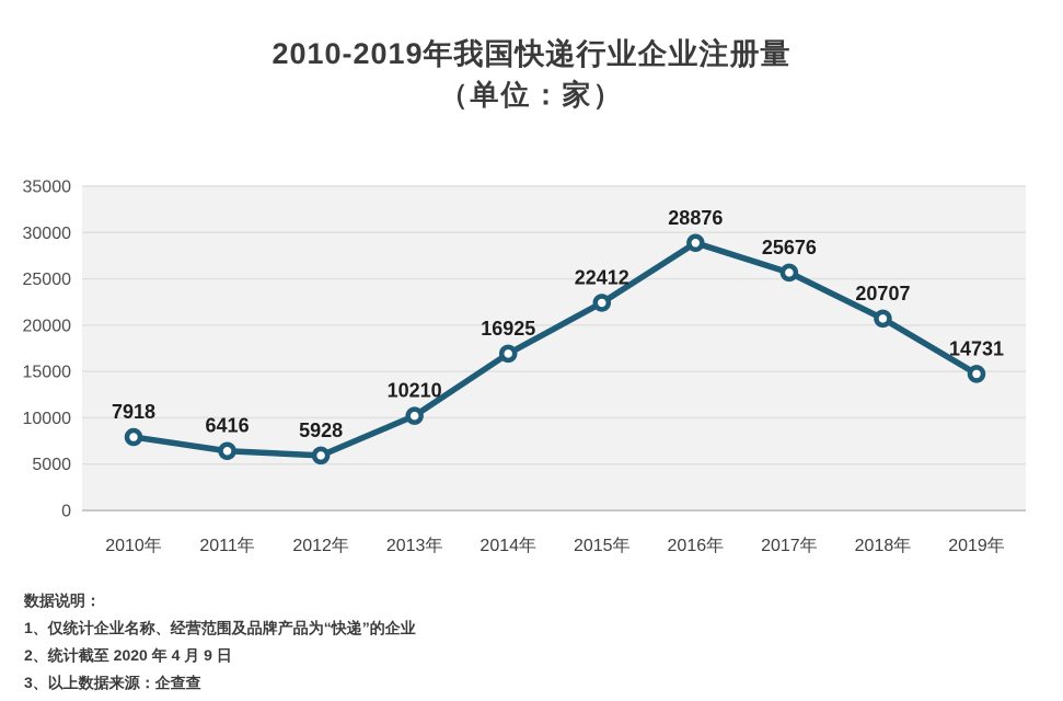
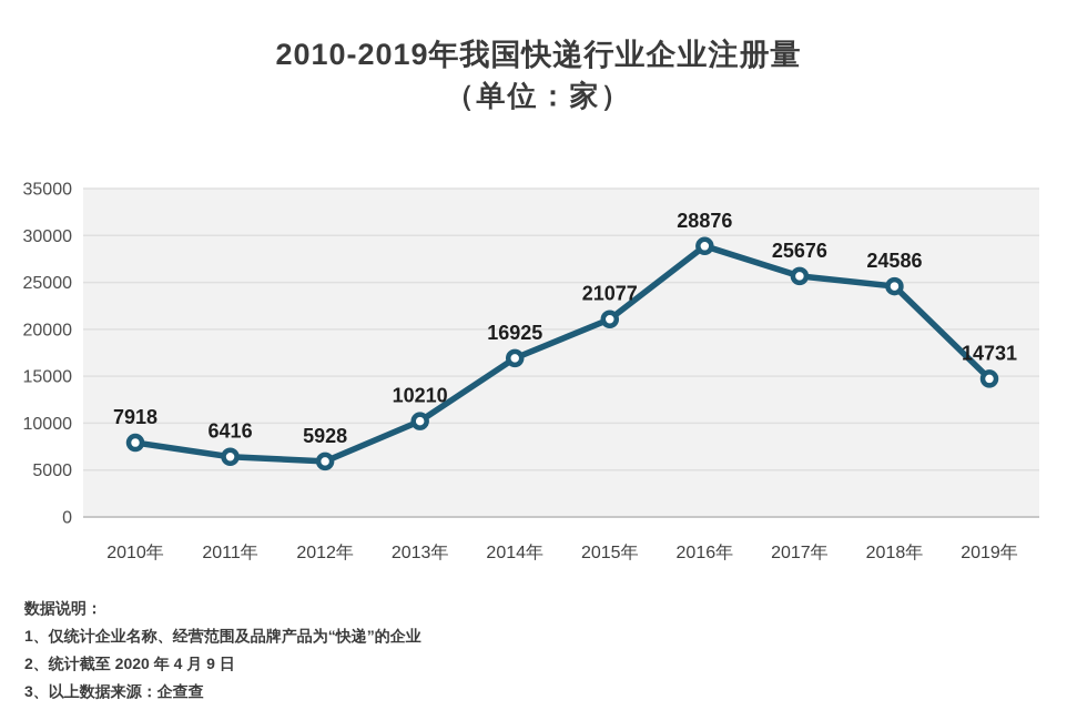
2015年: 22412 -> 21077
2018年: 20707 -> 24586
